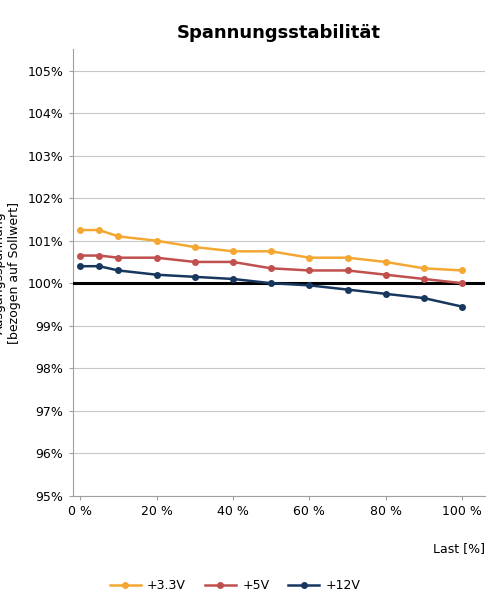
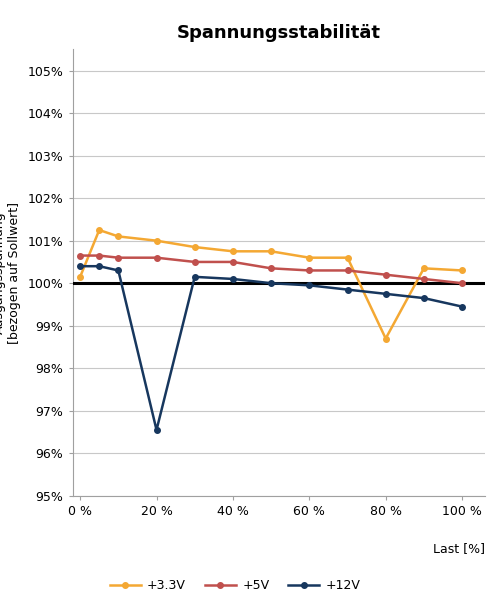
+3.3V/0 %: 101.25% -> 100.15%
+12V/20 %: 100.20% -> 96.55%
+3.3V/80 %: 100.50% -> 98.70%
